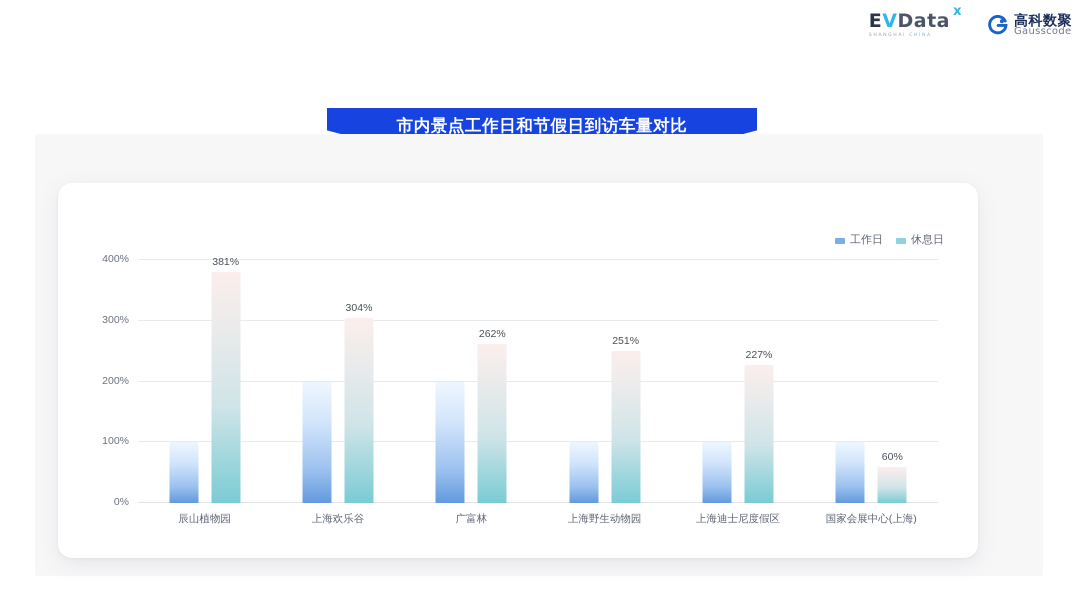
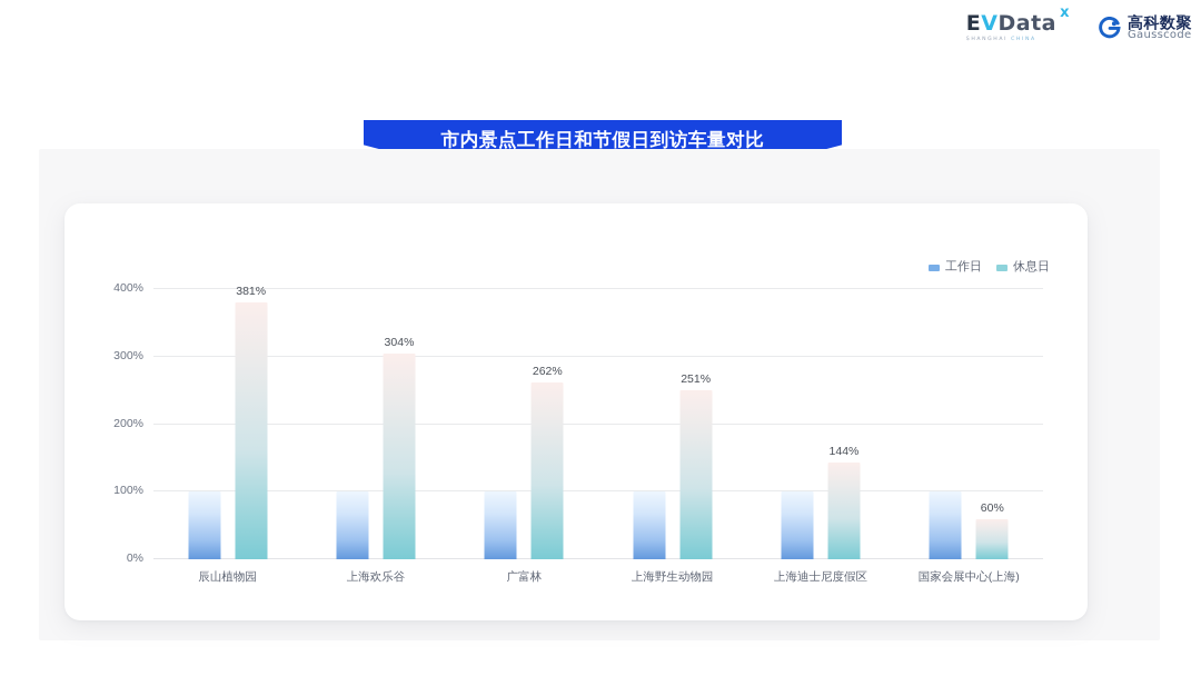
工作日/上海欢乐谷: 200% -> 100%
工作日/广富林: 200% -> 100%
休息日/上海迪士尼度假区: 227% -> 144%
